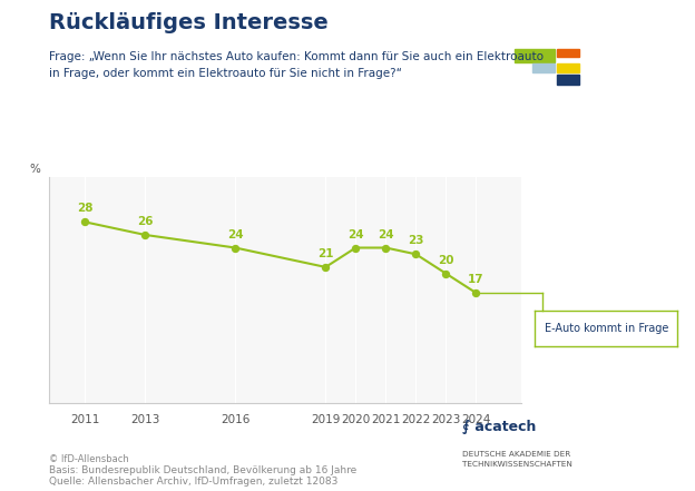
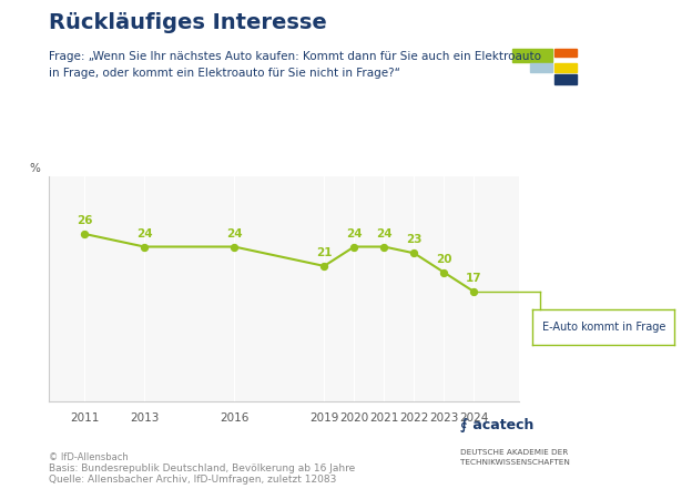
2011: 28 -> 26
2013: 26 -> 24
